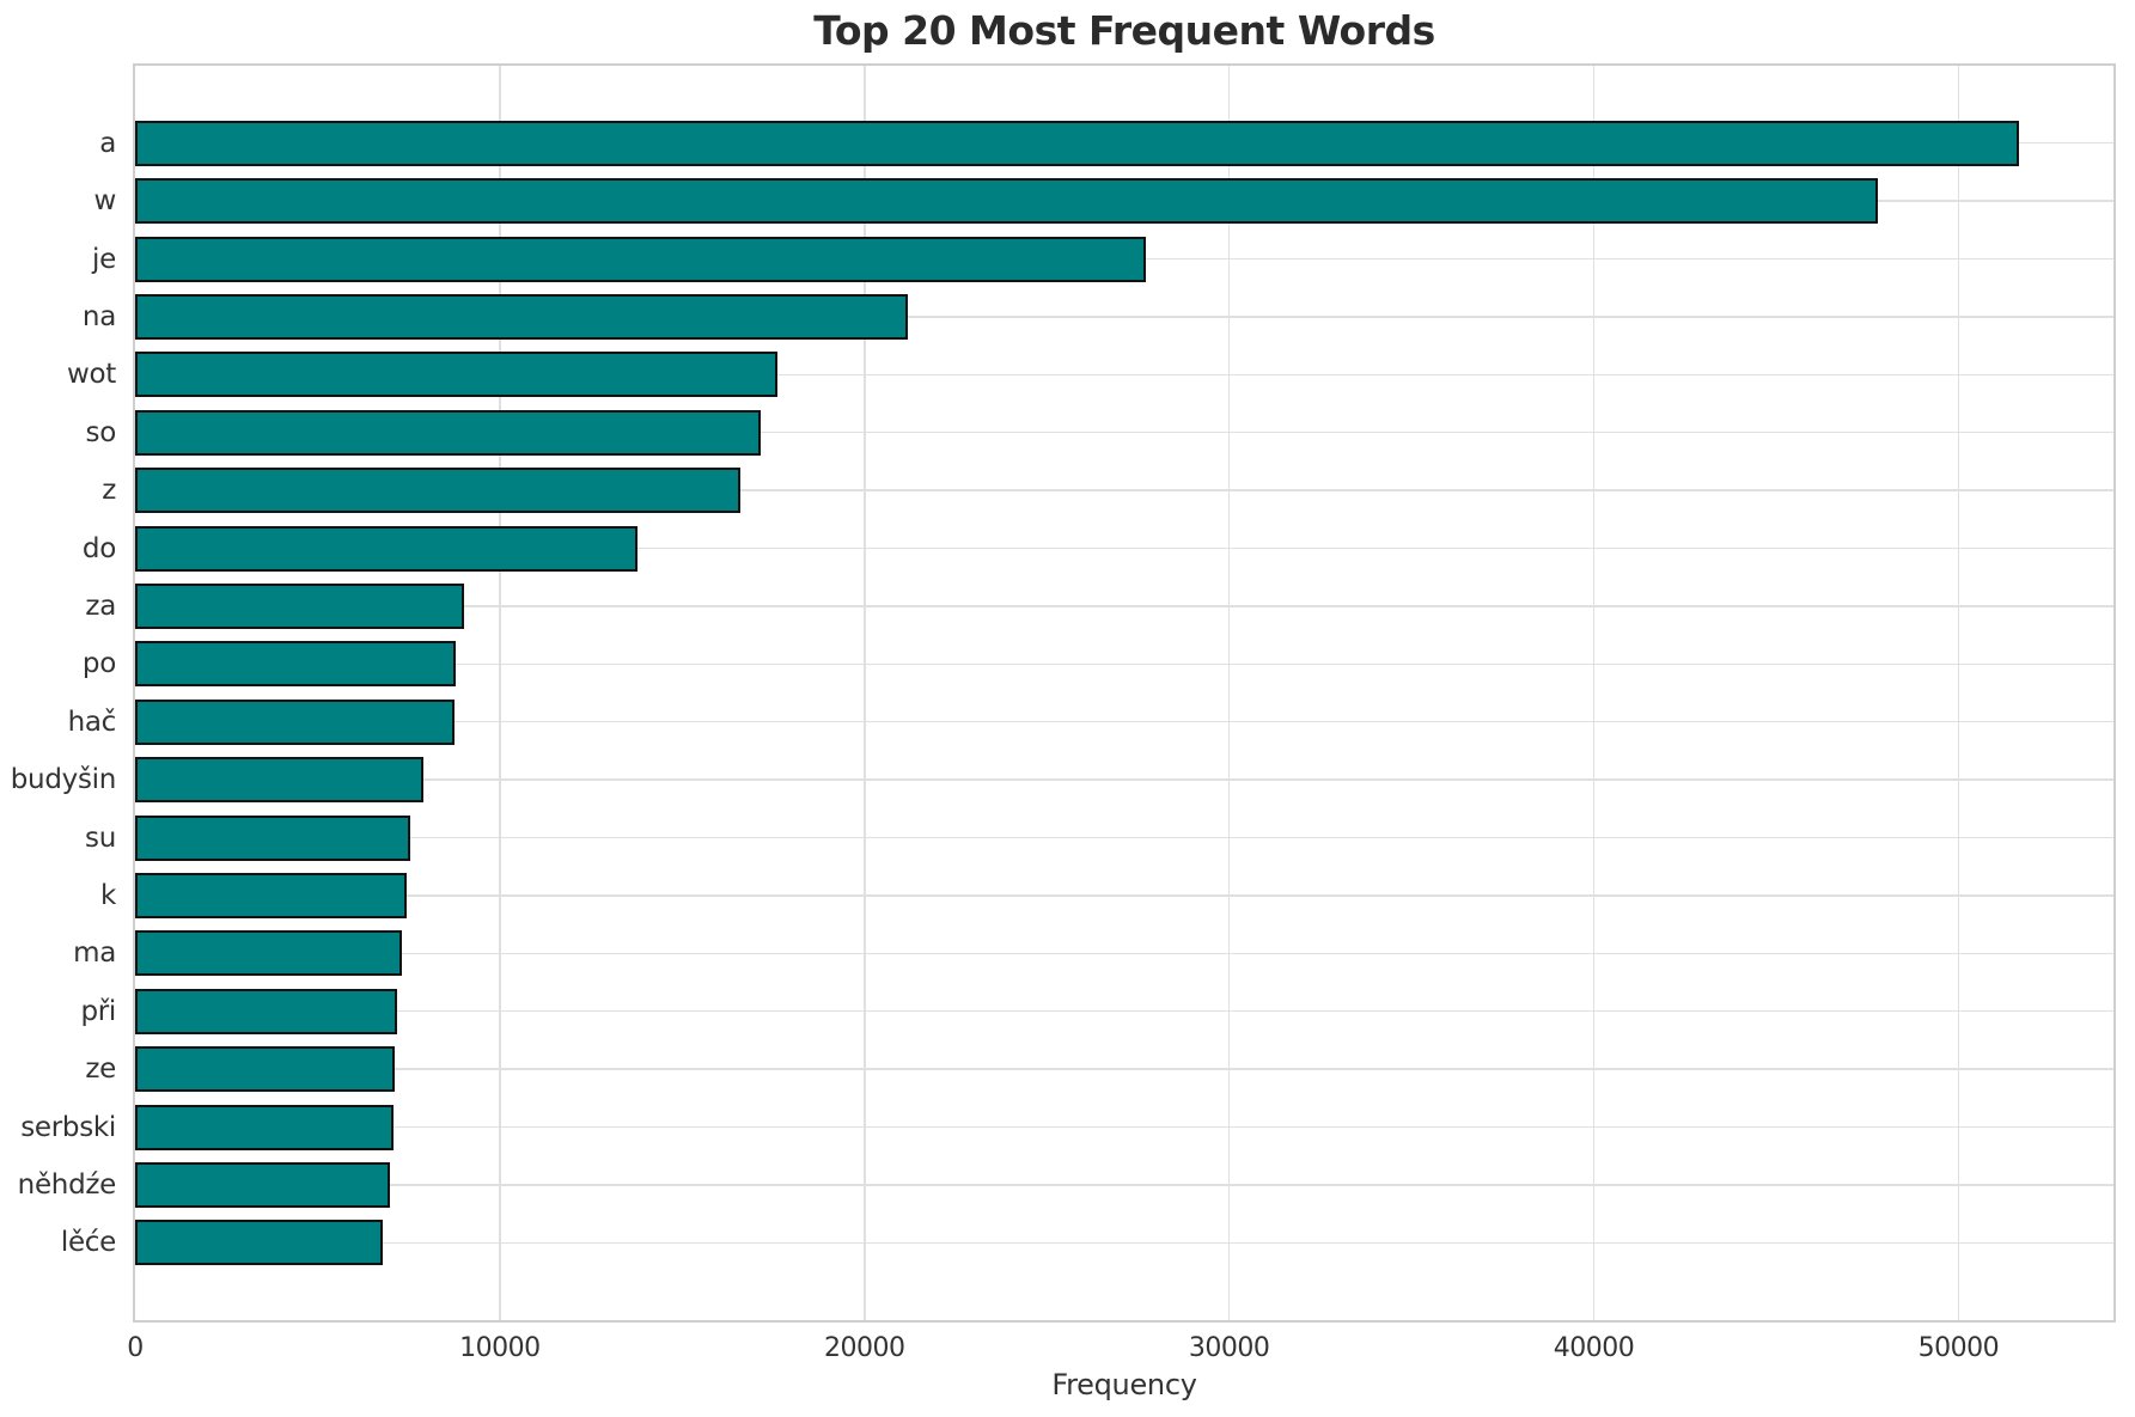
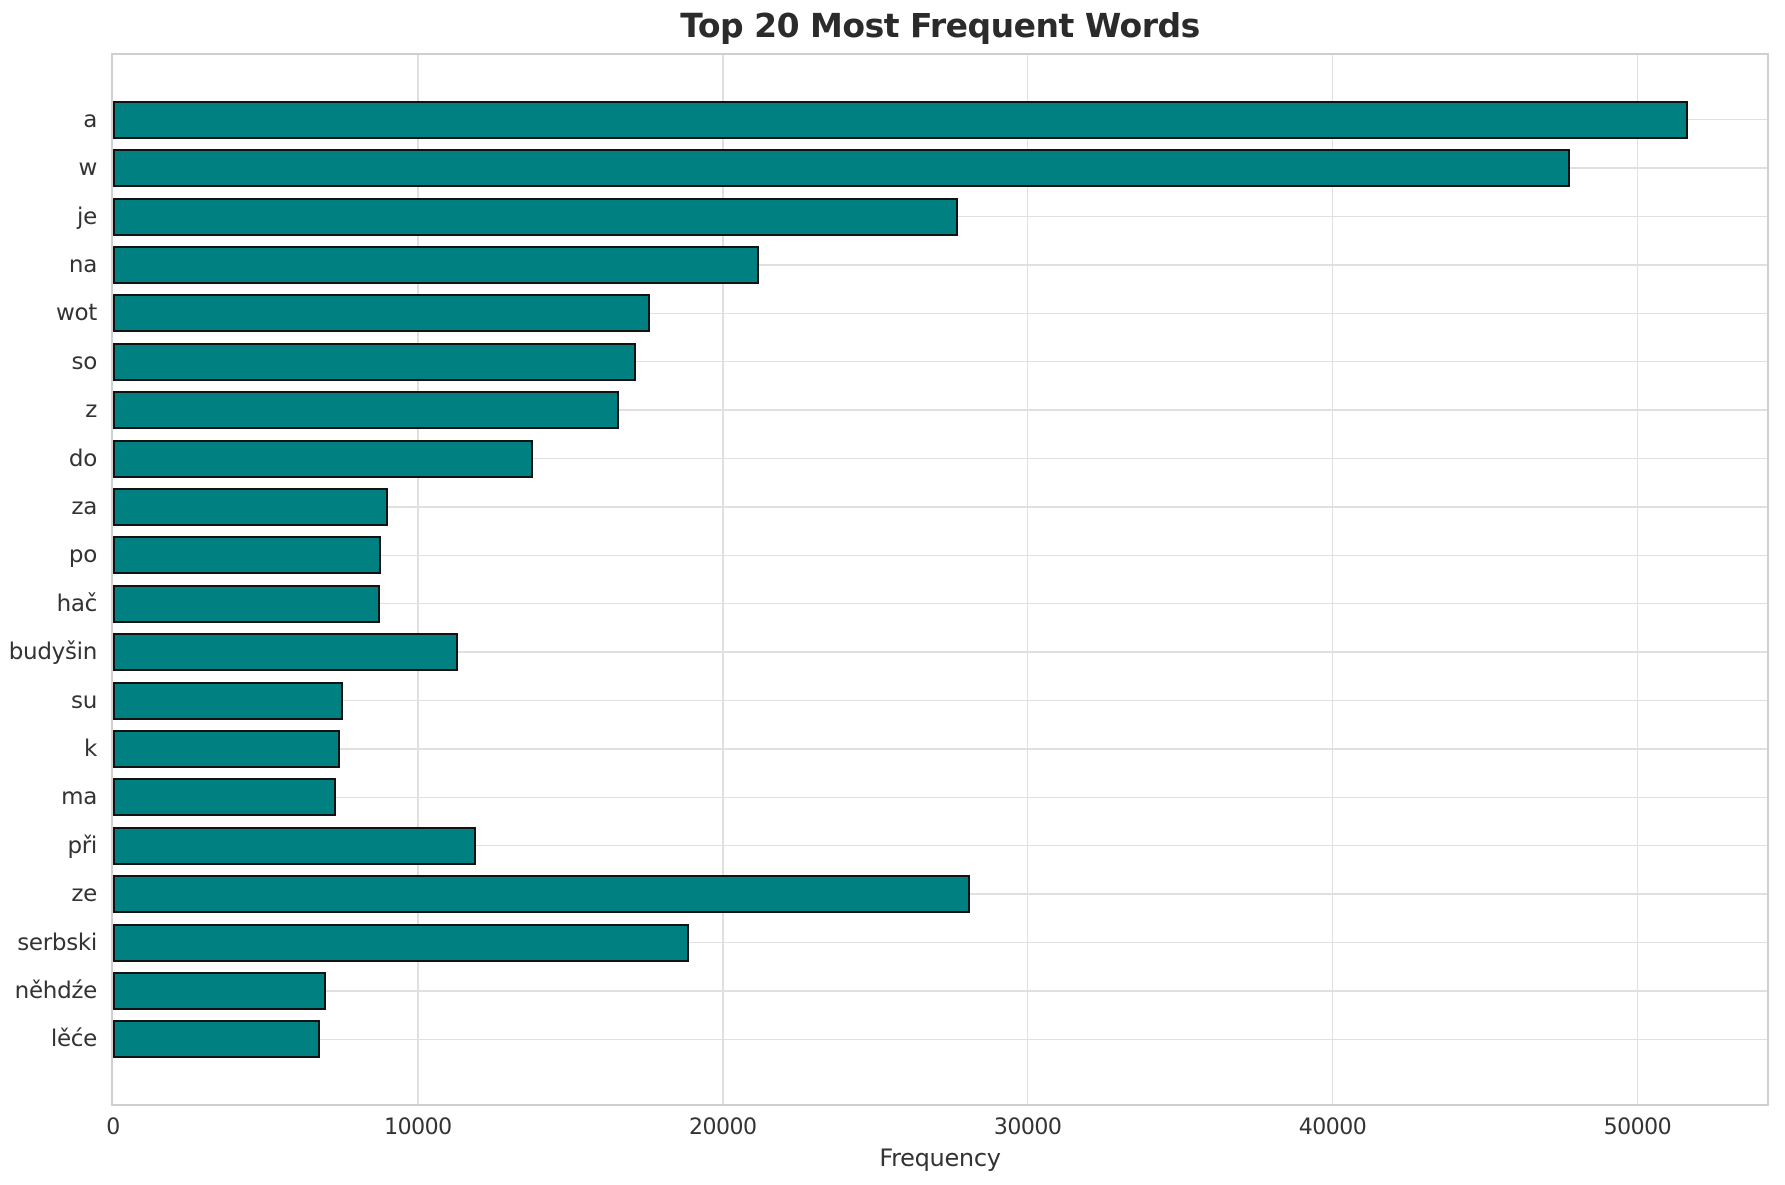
budyšin: 7900 -> 11300
při: 7200 -> 11900
ze: 7100 -> 28100
serbski: 7100 -> 18900
